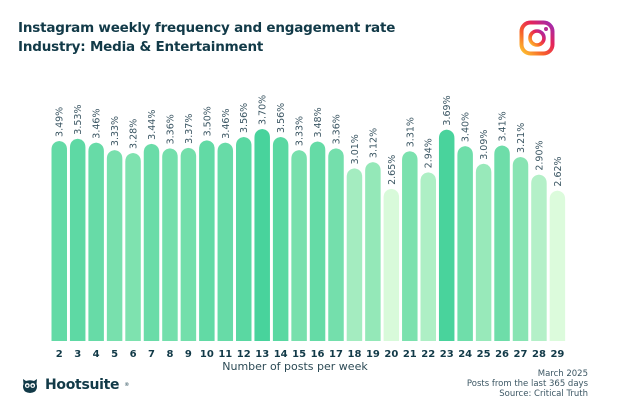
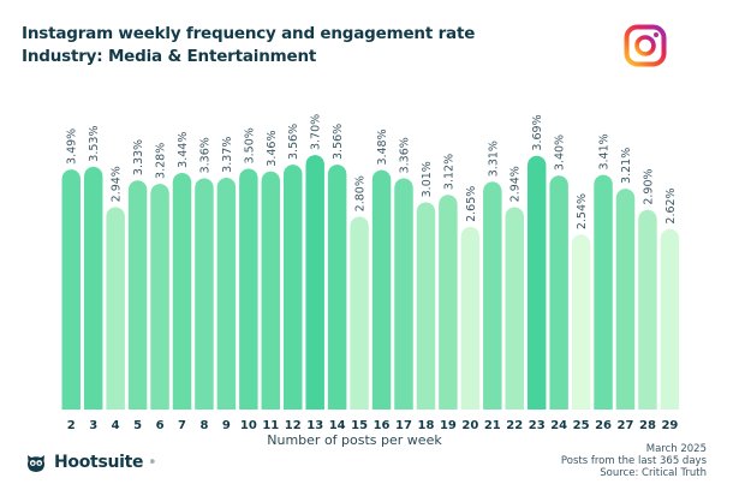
4: 3.46% -> 2.94%
15: 3.33% -> 2.80%
25: 3.09% -> 2.54%
